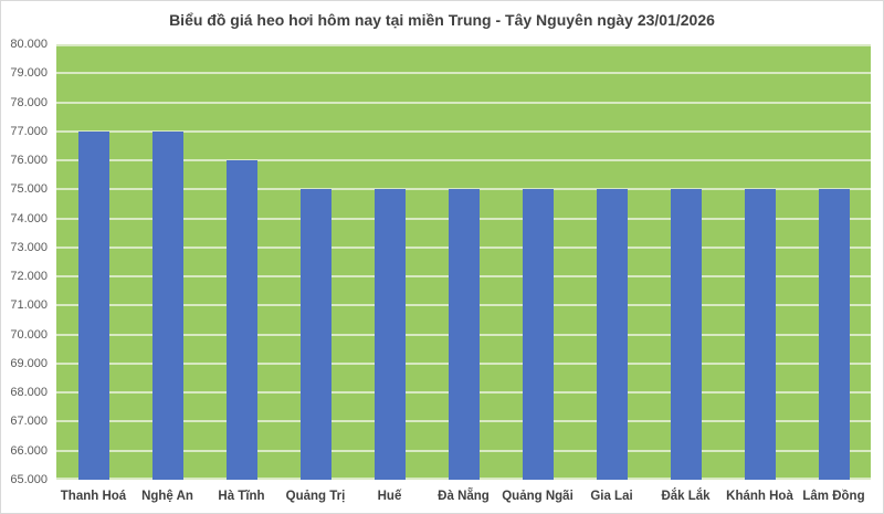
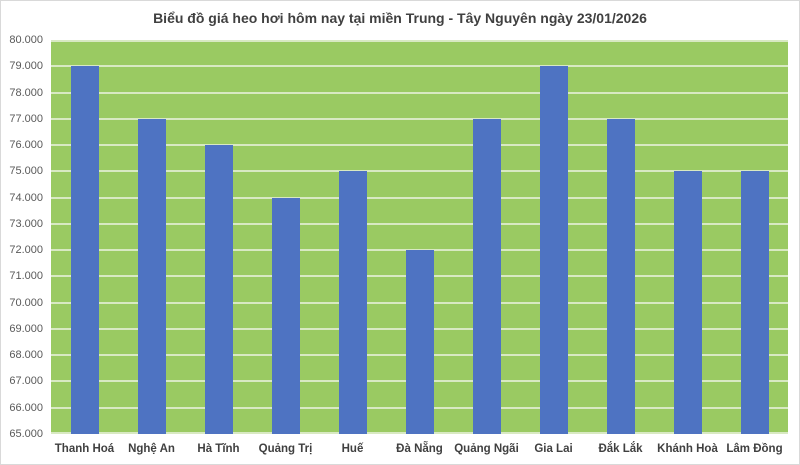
Thanh Hoá: 77000 -> 79000
Quảng Trị: 75000 -> 74000
Đà Nẵng: 75000 -> 72000
Quảng Ngãi: 75000 -> 77000
Gia Lai: 75000 -> 79000
Đắk Lắk: 75000 -> 77000
